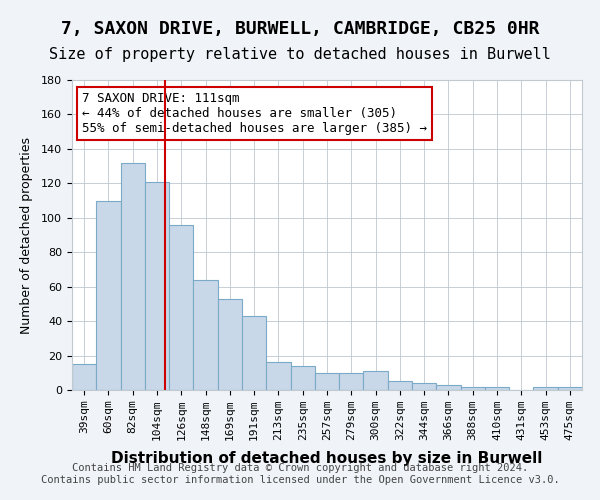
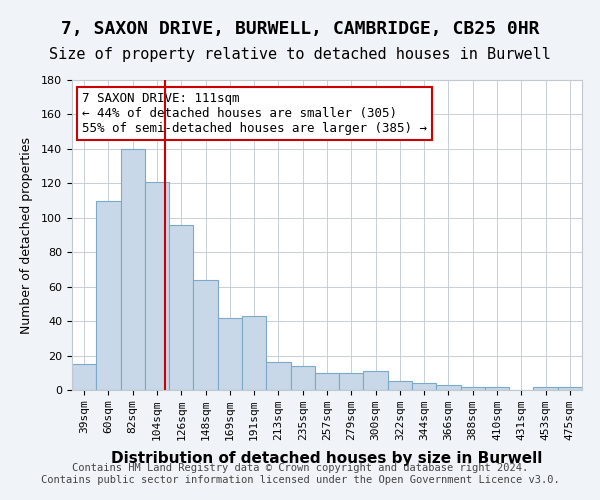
82sqm: 132 -> 140
169sqm: 53 -> 42
